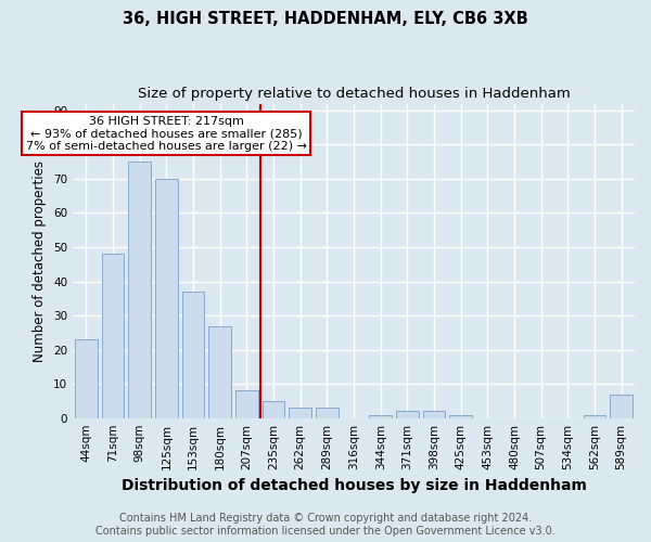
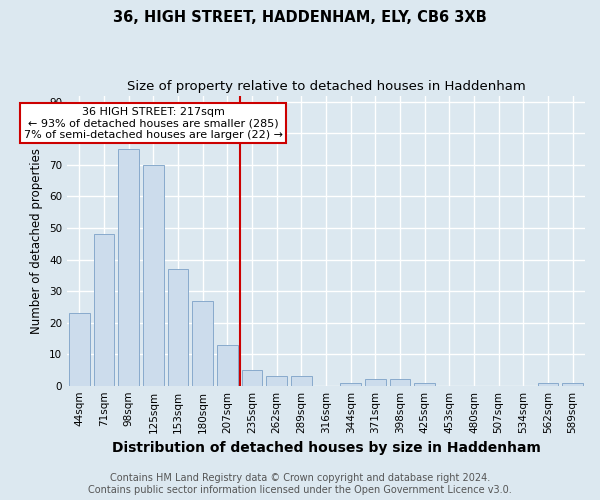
207sqm: 8 -> 13
589sqm: 7 -> 1
